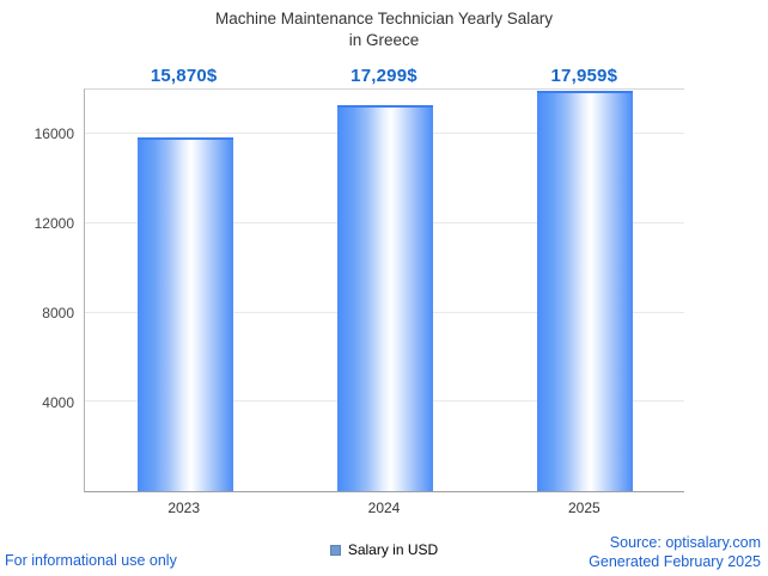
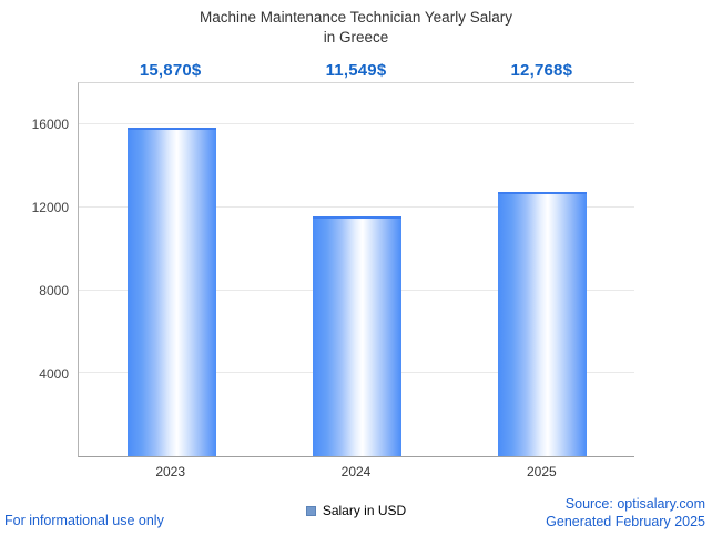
2024: 17,299 -> 11,549
2025: 17,959 -> 12,768
